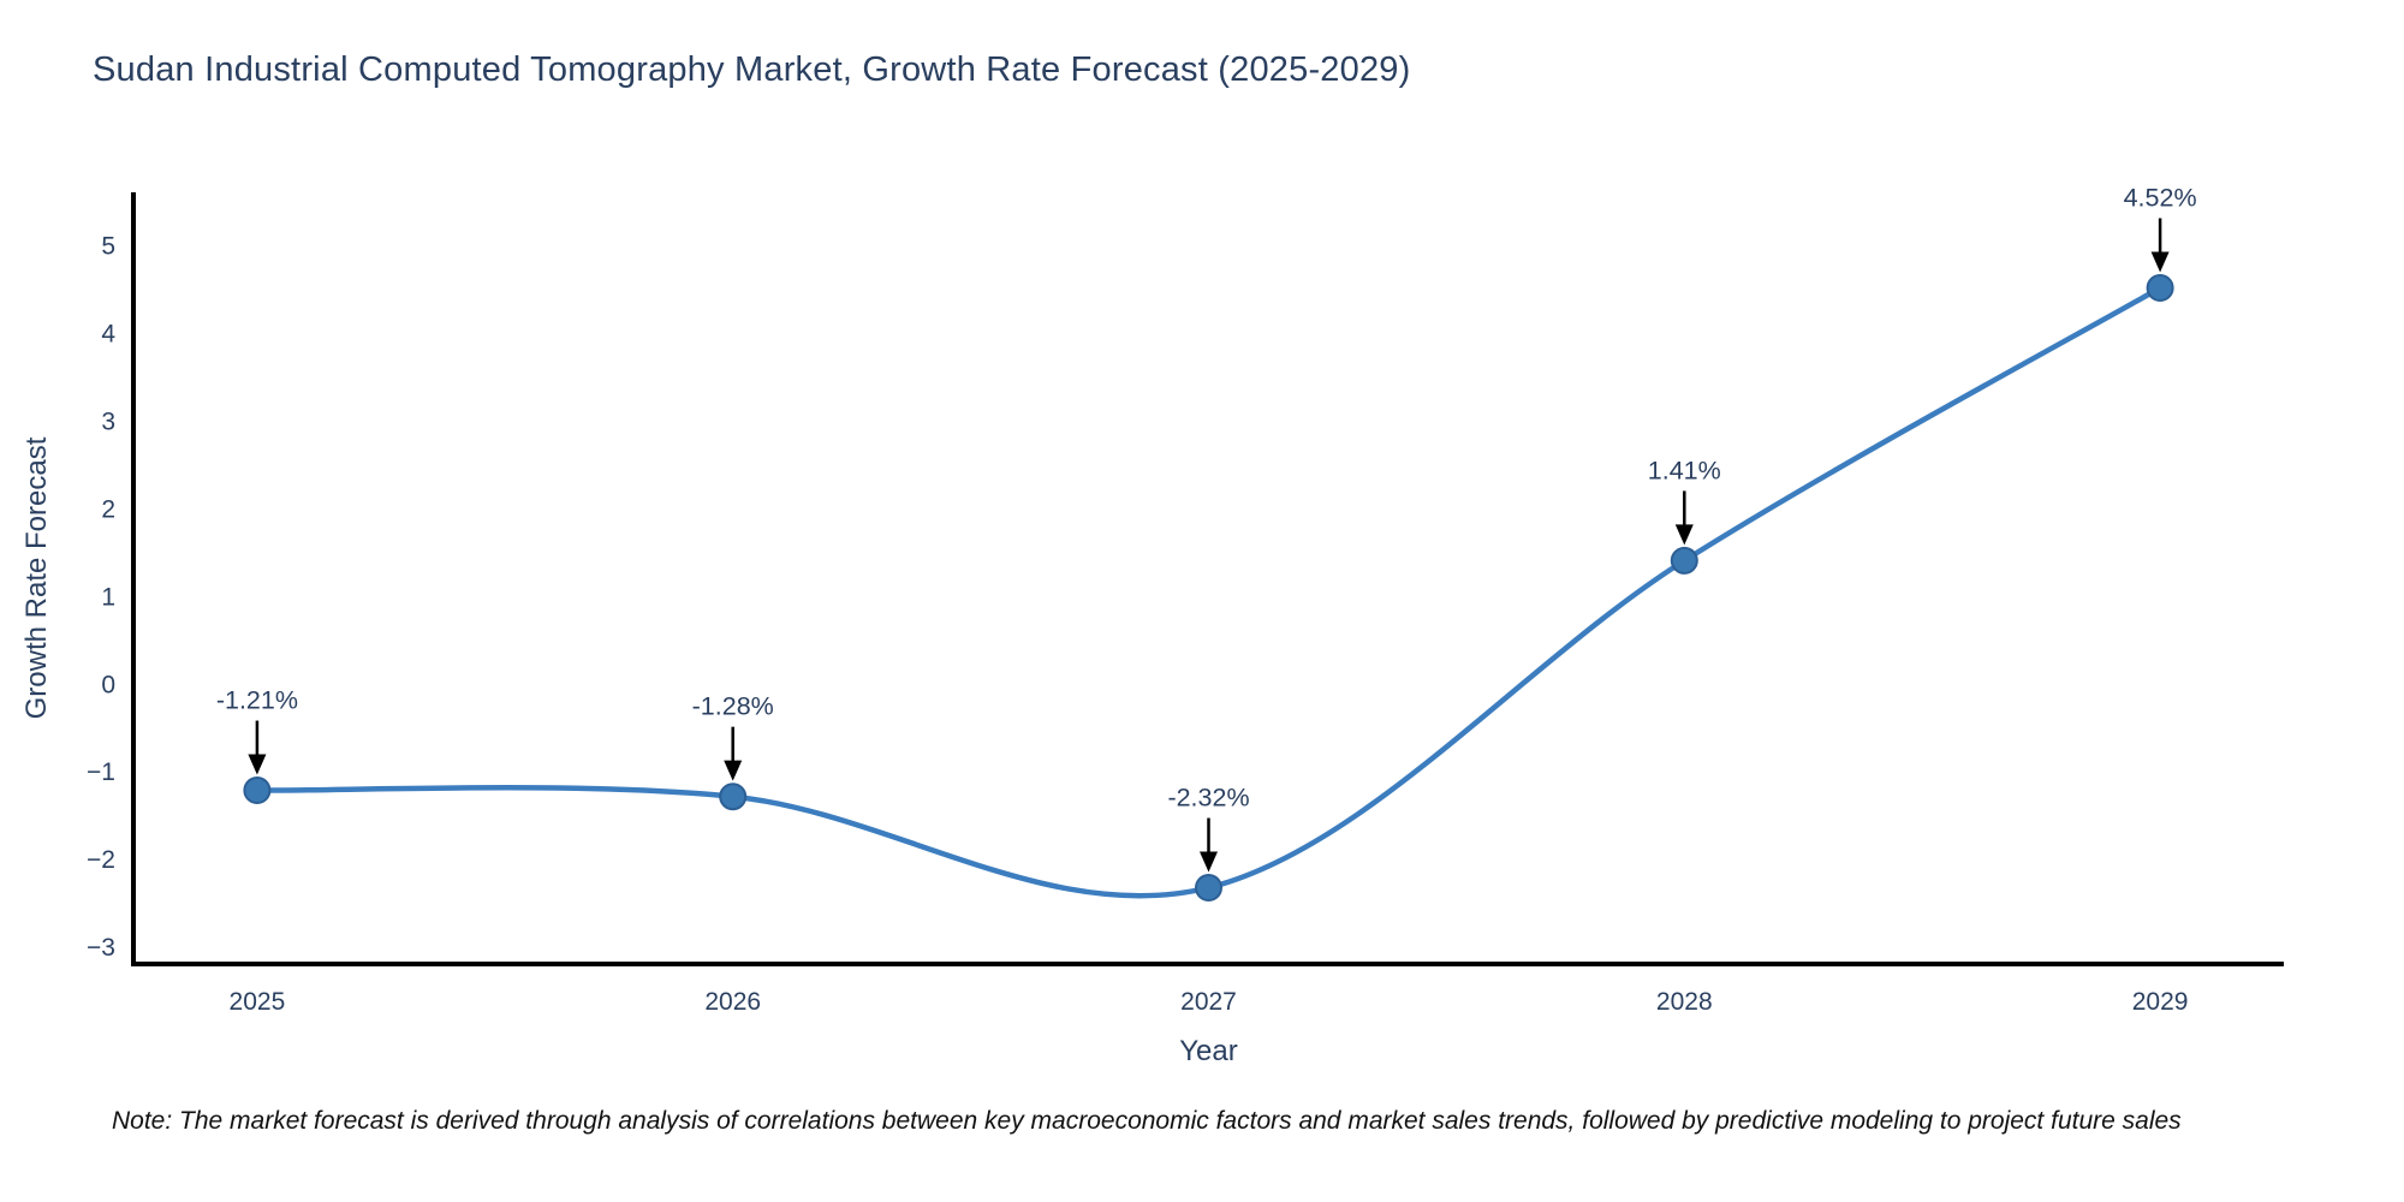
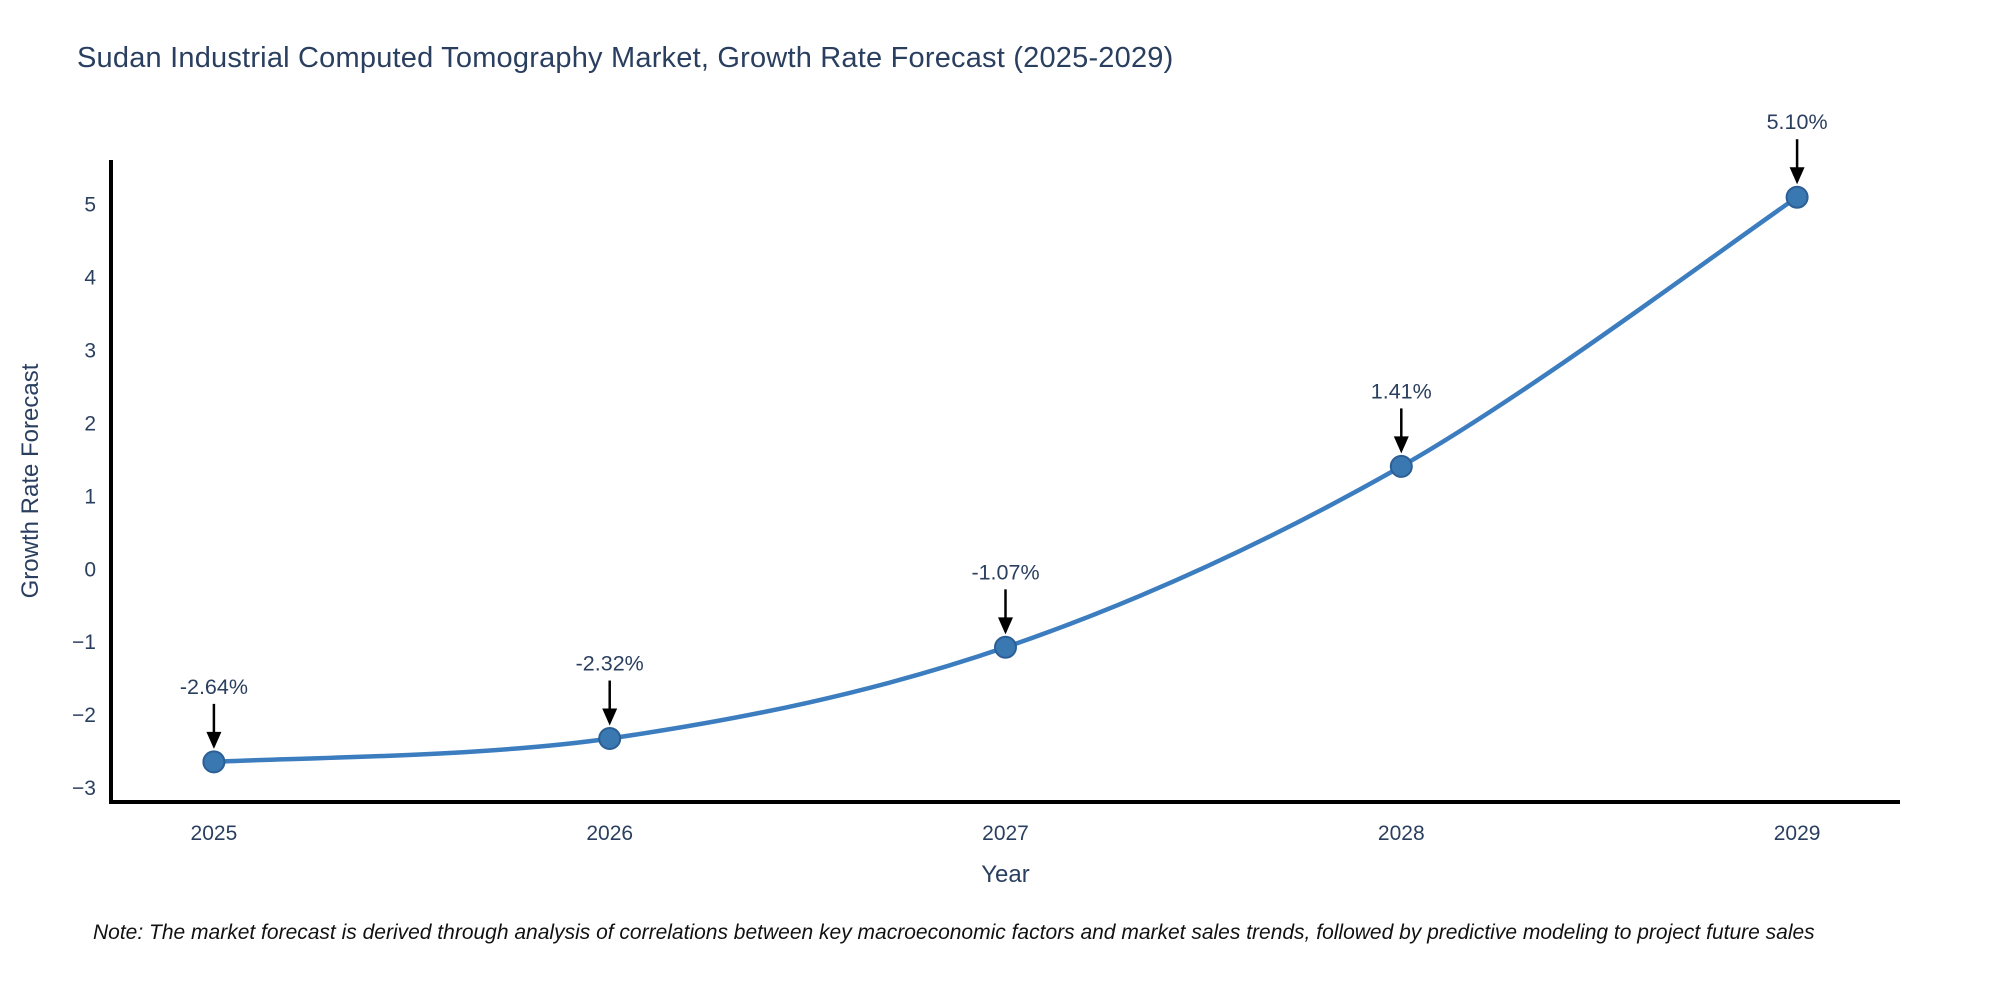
2025: -1.21% -> -2.64%
2026: -1.28% -> -2.32%
2027: -2.32% -> -1.07%
2029: 4.52% -> 5.10%
